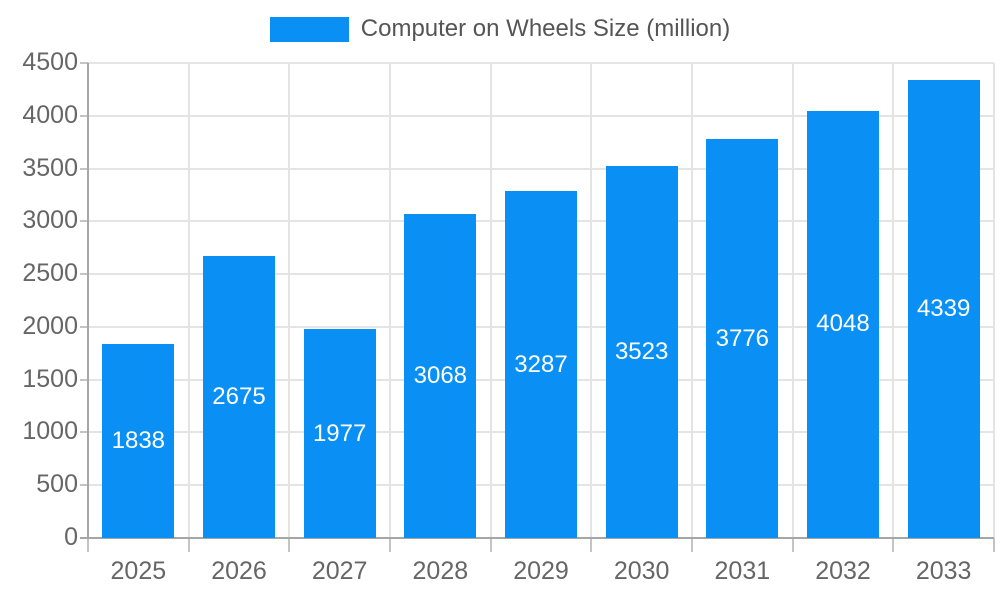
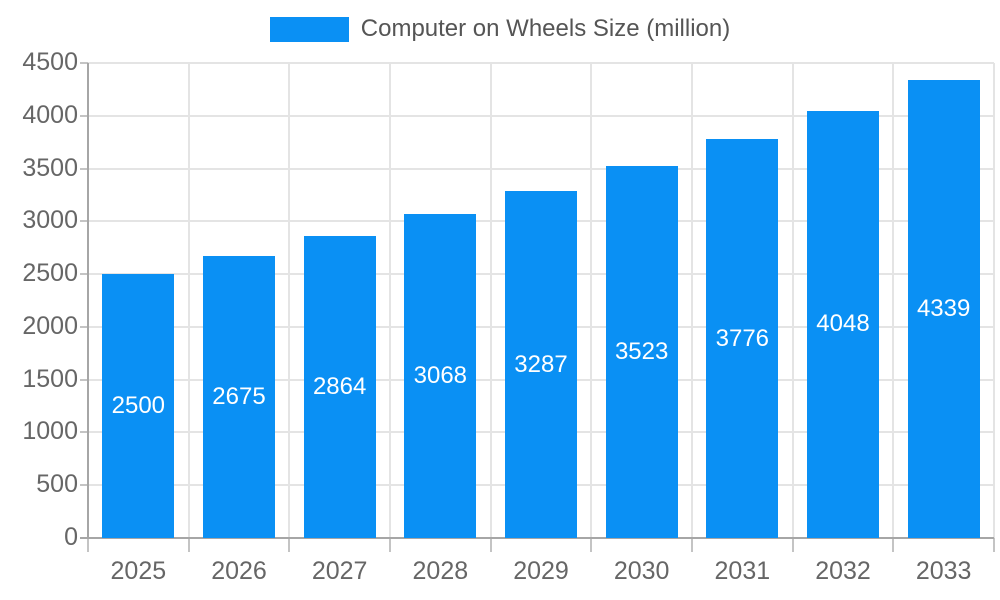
2025: 1838 -> 2500
2027: 1977 -> 2864
